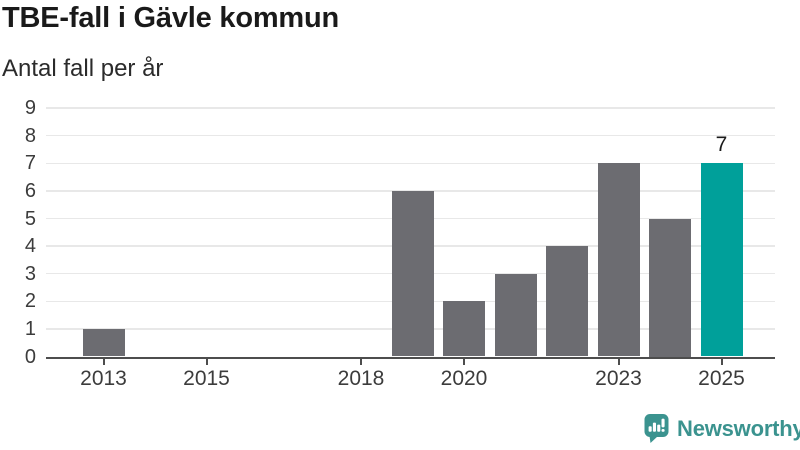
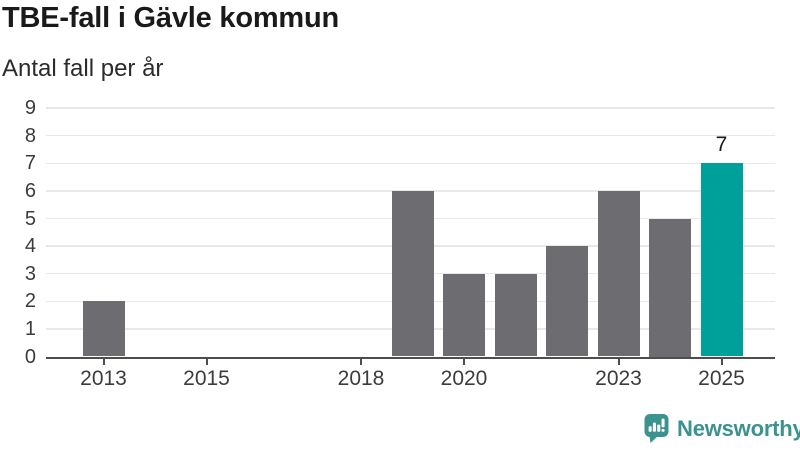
2013: 1 -> 2
2020: 2 -> 3
2023: 7 -> 6
